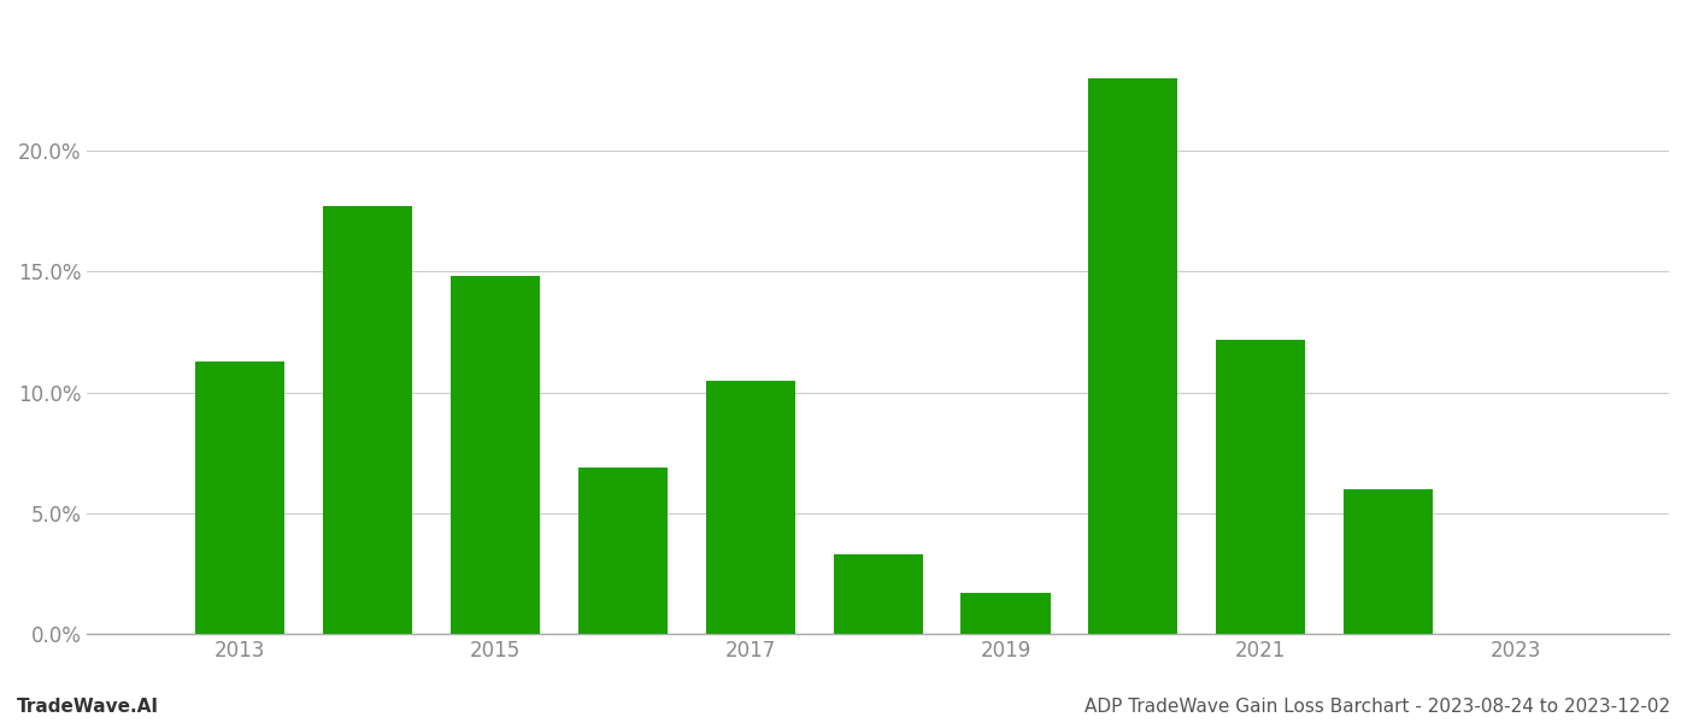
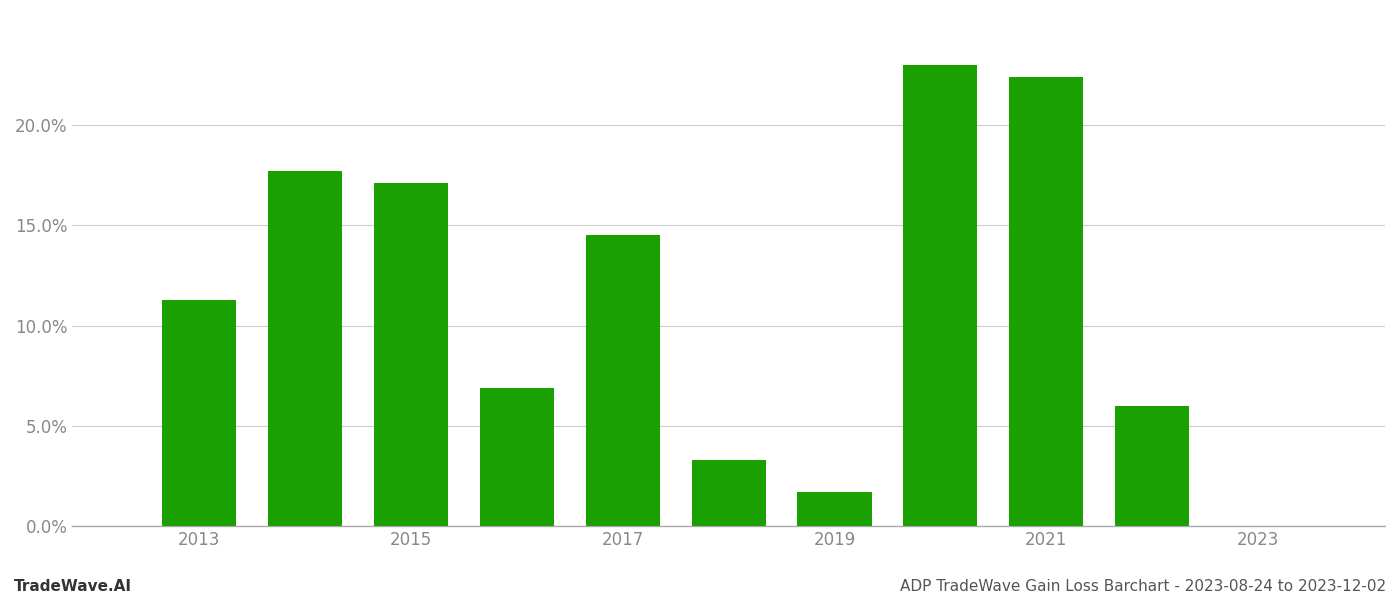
2015: 14.8% -> 17.1%
2017: 10.5% -> 14.5%
2021: 12.2% -> 22.4%
